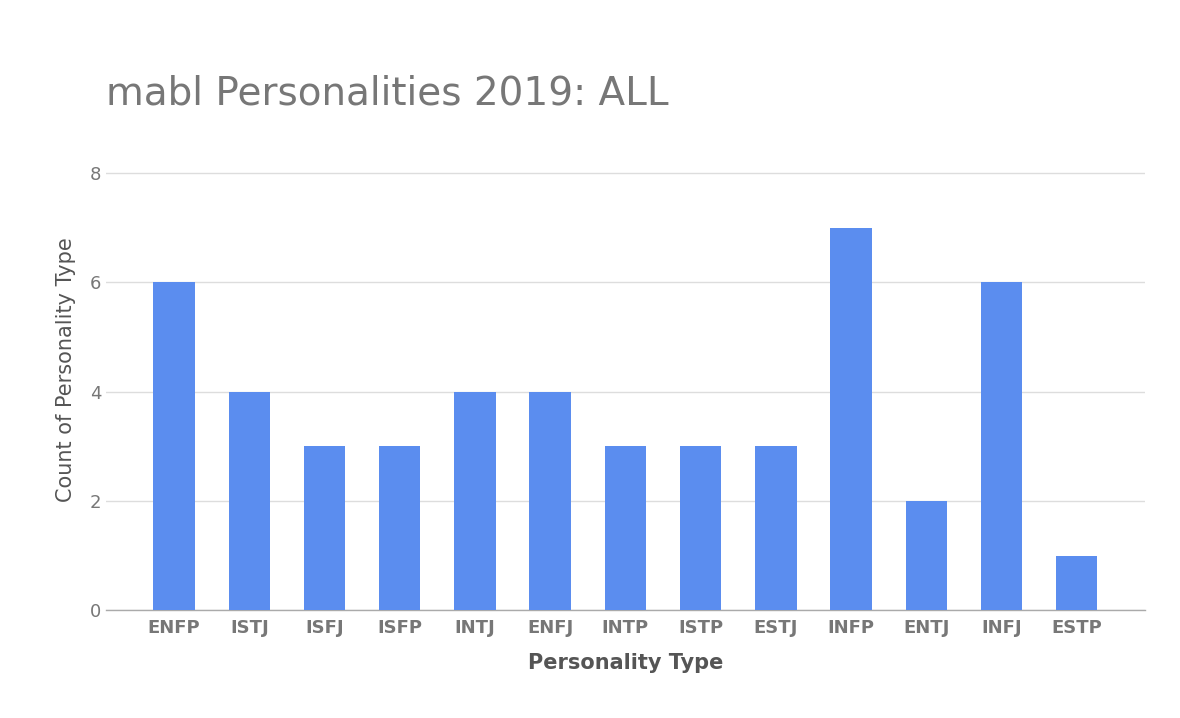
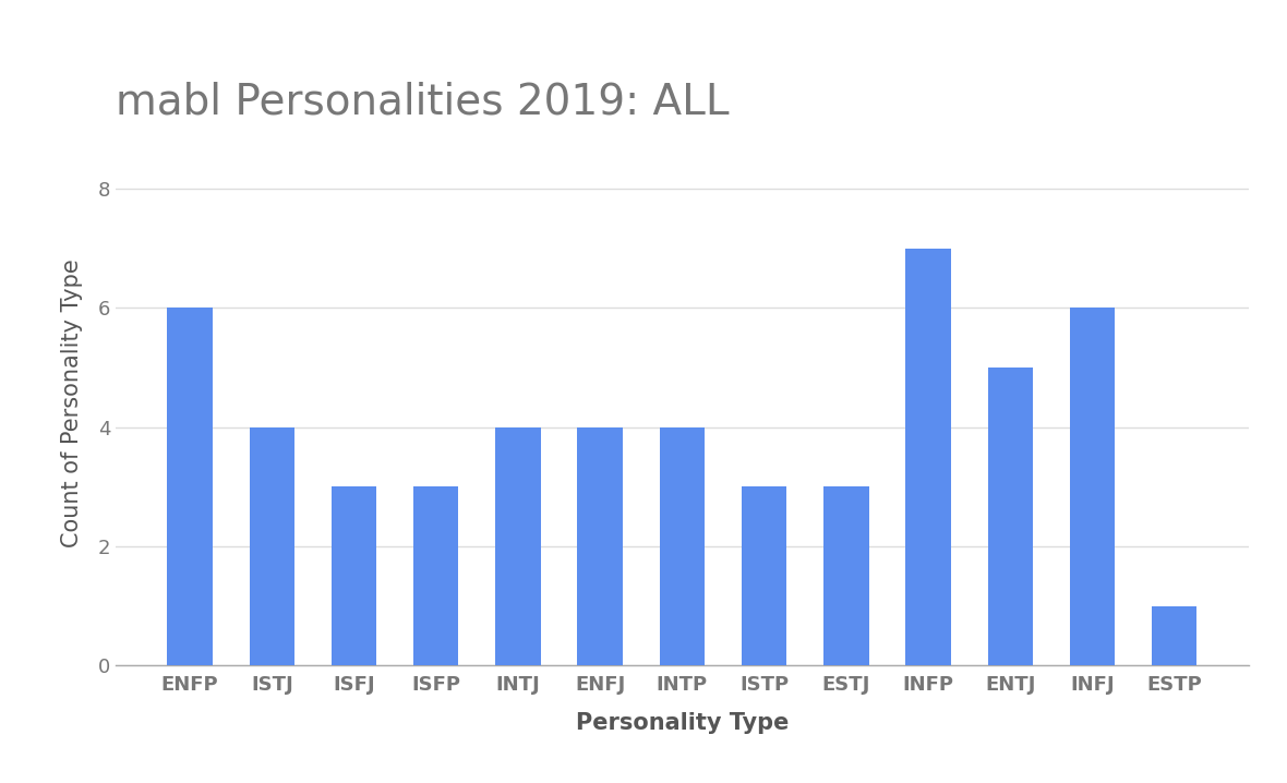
INTP: 3 -> 4
ENTJ: 2 -> 5
